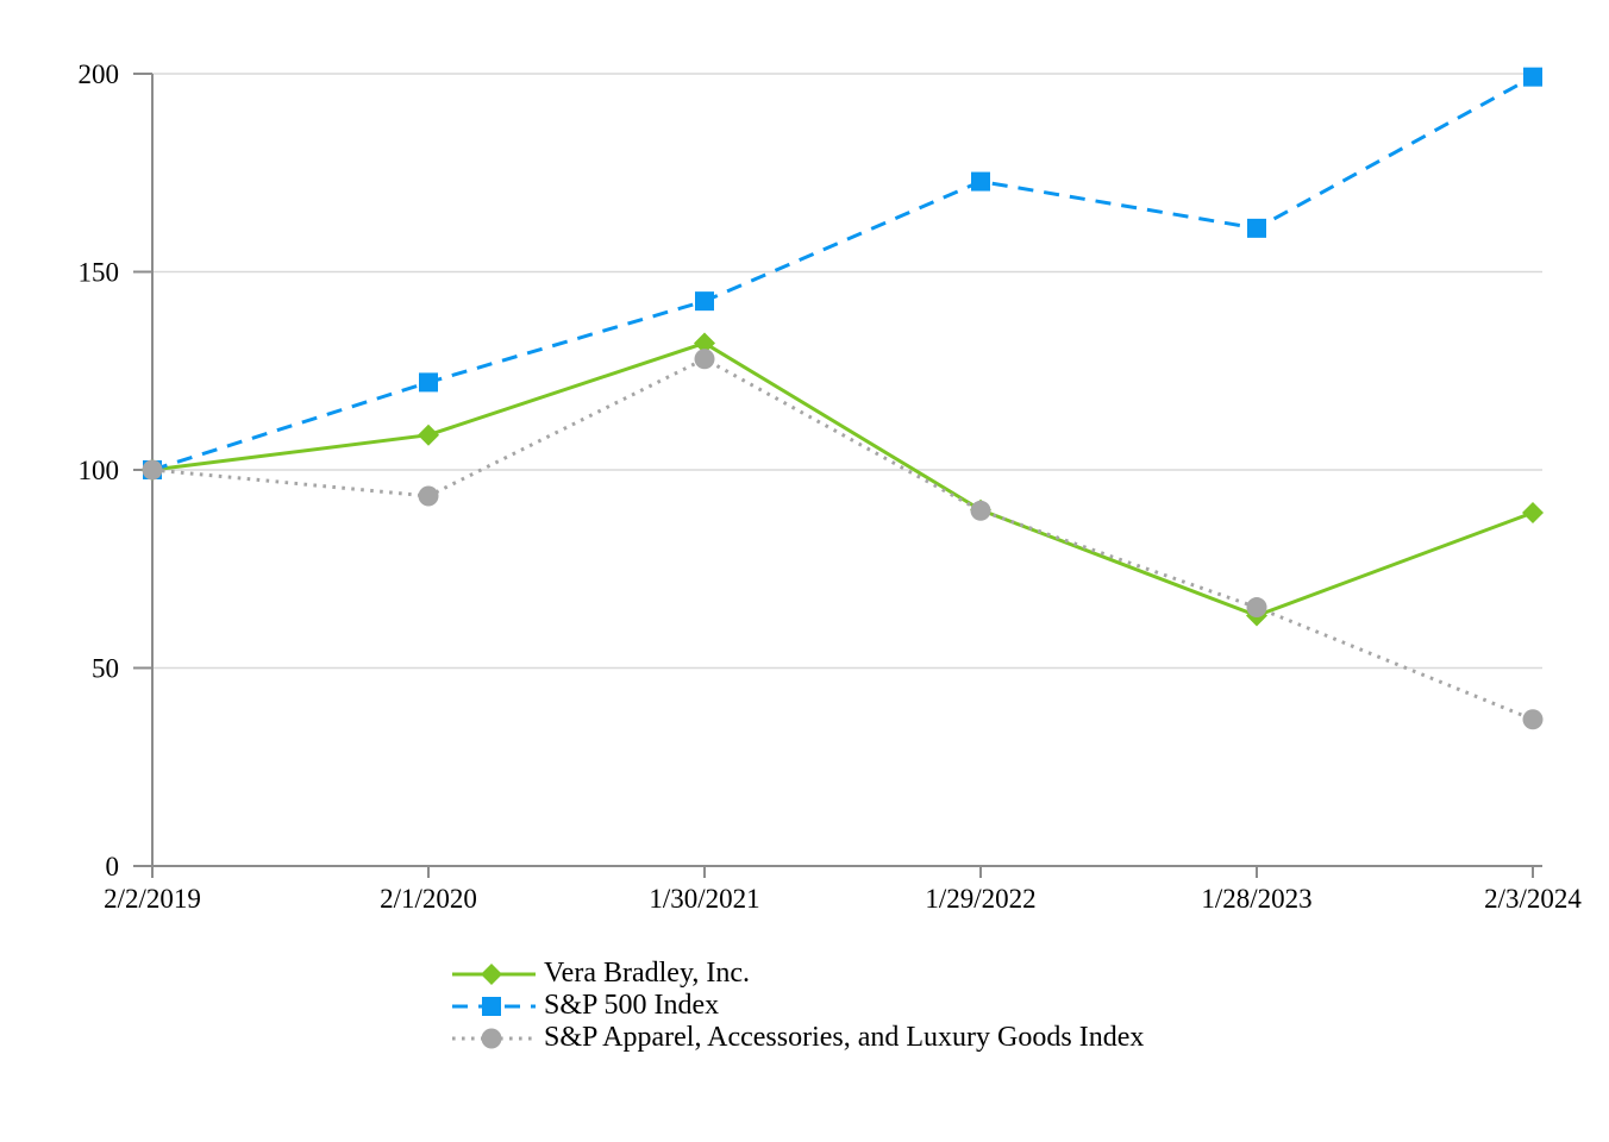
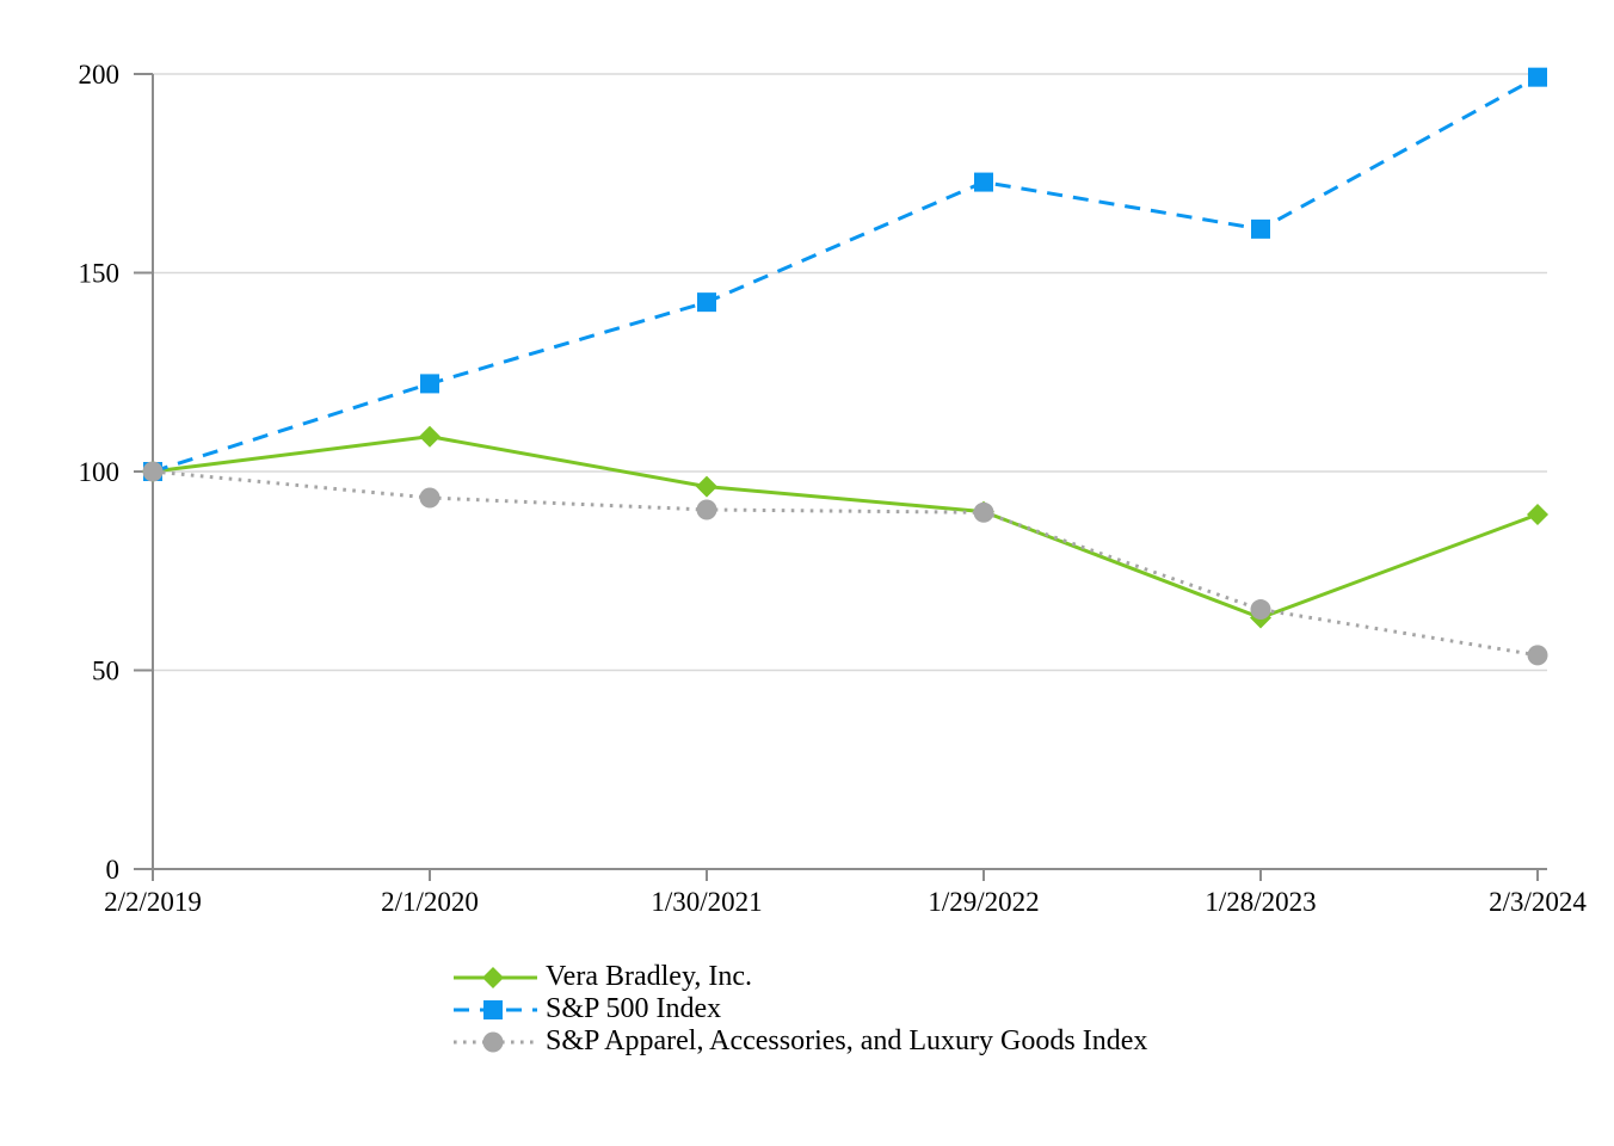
Vera Bradley, Inc./1/30/2021: 132 -> 96
S&P Apparel, Accessories, and Luxury Goods Index/1/30/2021: 128 -> 90
S&P Apparel, Accessories, and Luxury Goods Index/2/3/2024: 37 -> 54
